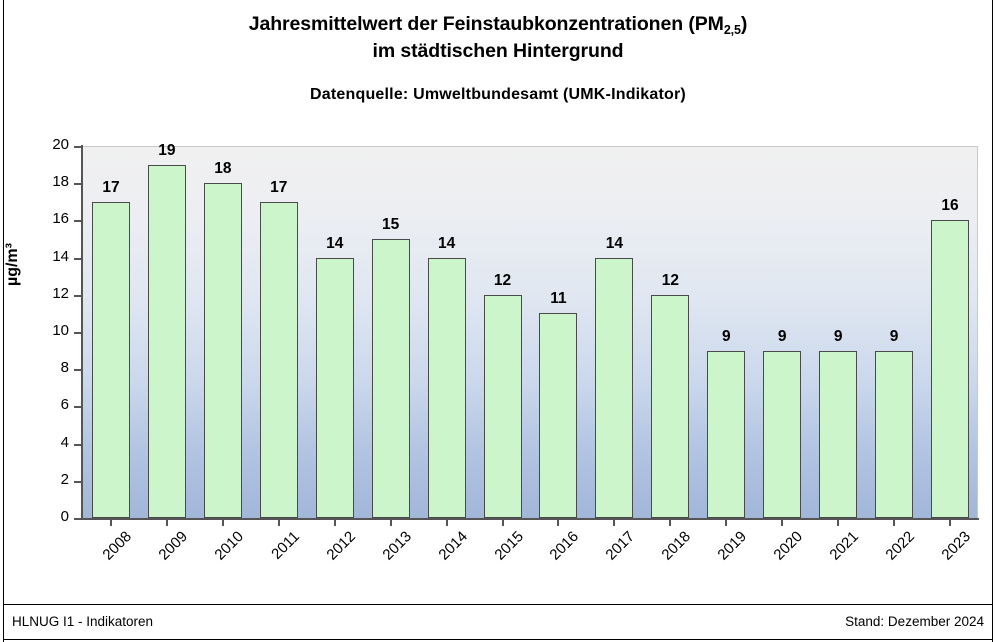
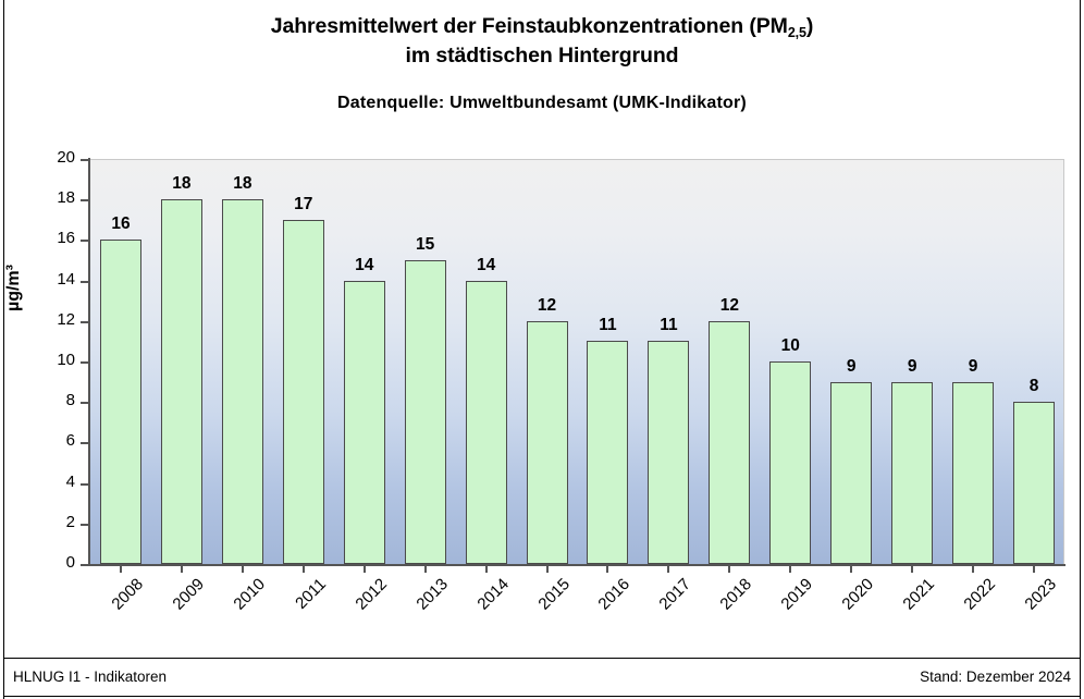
2008: 17 -> 16
2009: 19 -> 18
2017: 14 -> 11
2019: 9 -> 10
2023: 16 -> 8
